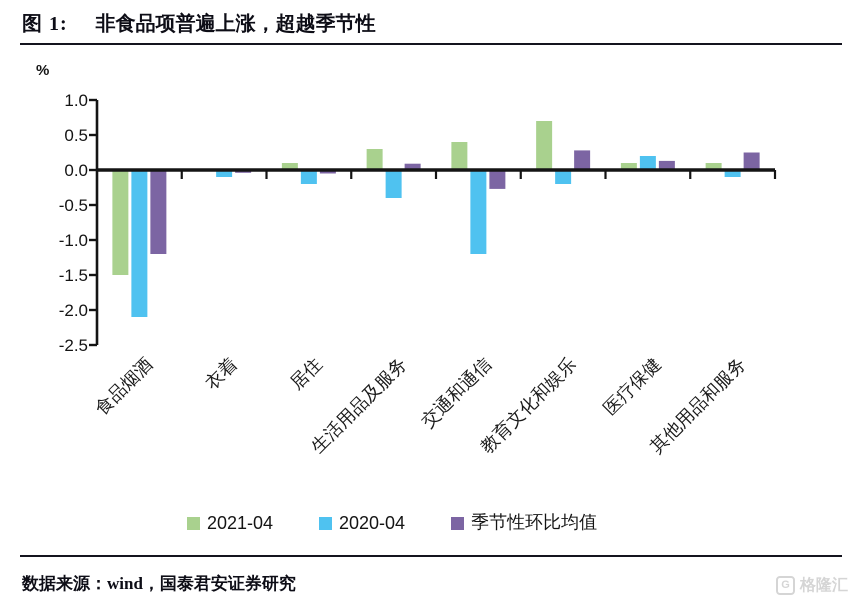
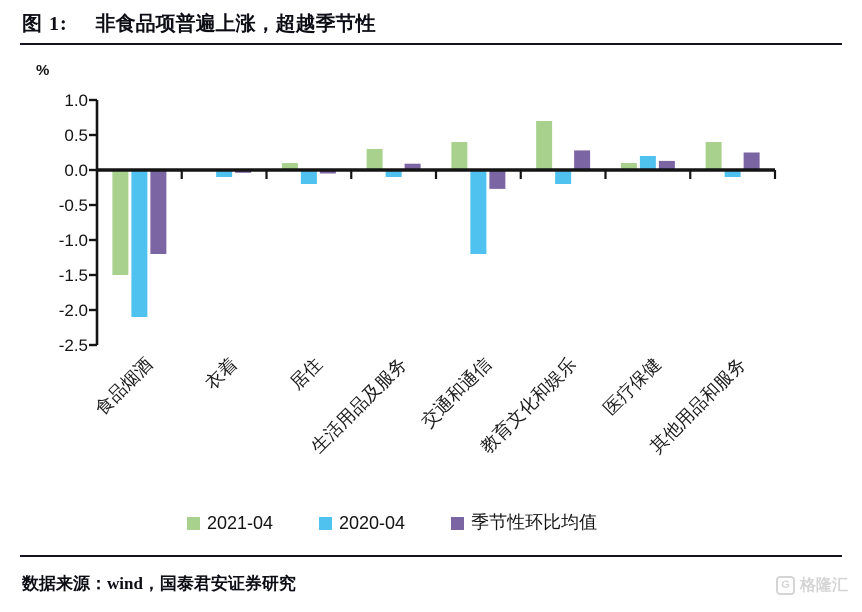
2020-04/生活用品及服务: -0.4 -> -0.1
2021-04/其他用品和服务: 0.1 -> 0.4
